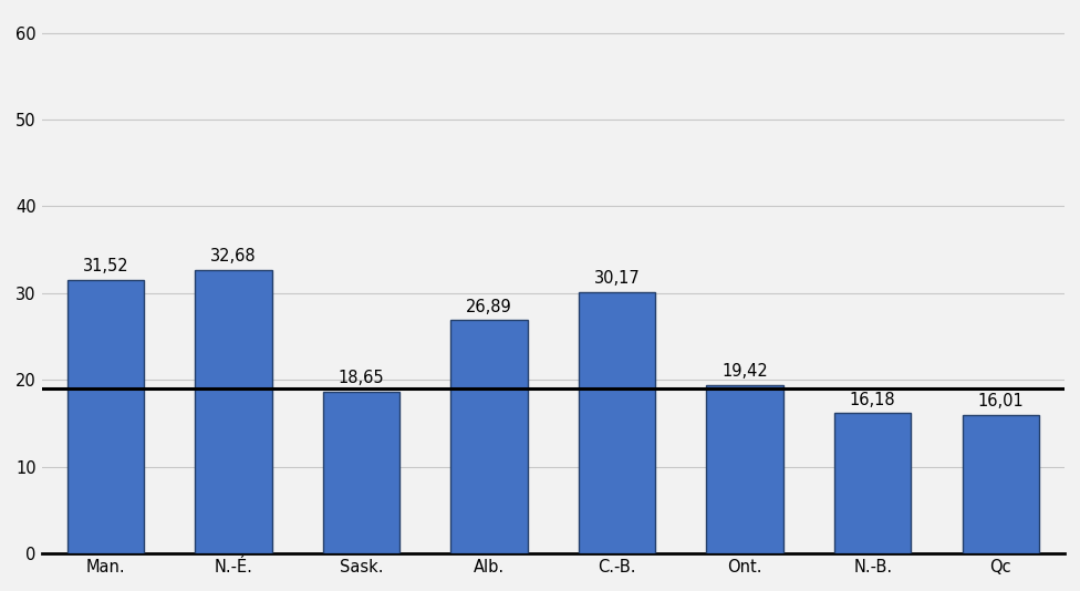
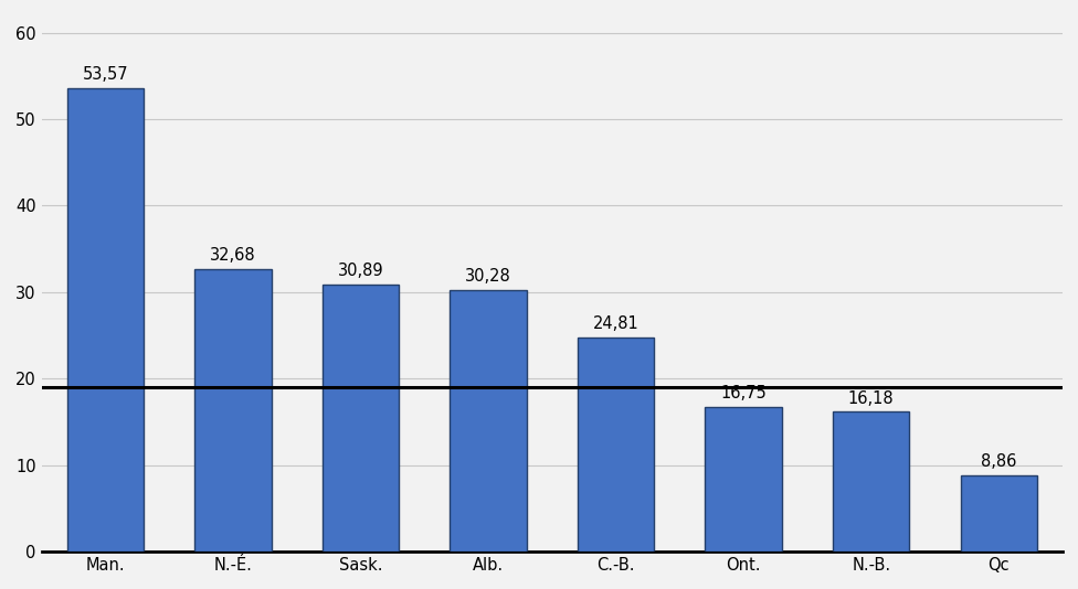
Man.: 31,52 -> 53,57
Sask.: 18,65 -> 30,89
Alb.: 26,89 -> 30,28
C.-B.: 30,17 -> 24,81
Ont.: 19,42 -> 16,75
Qc: 16,01 -> 8,86
